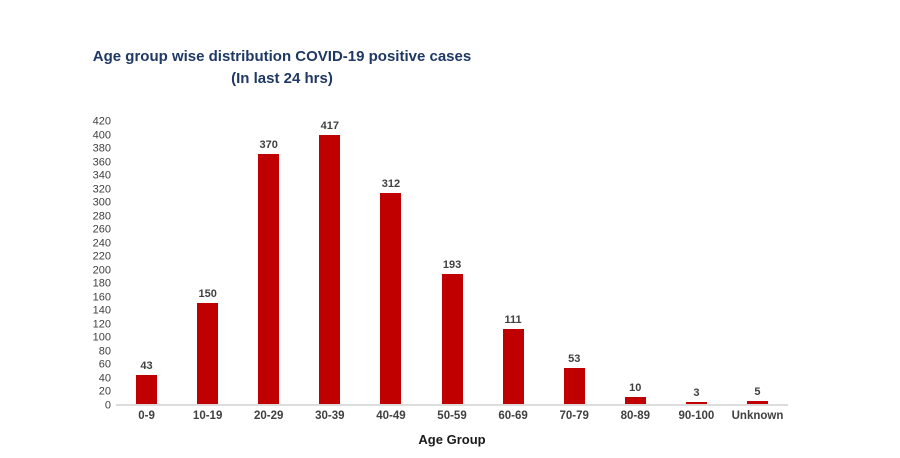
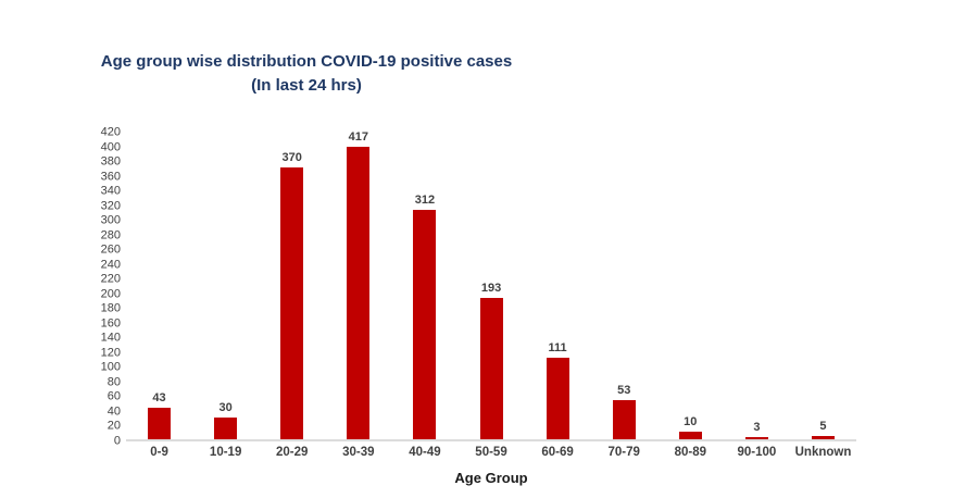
10-19: 150 -> 30
